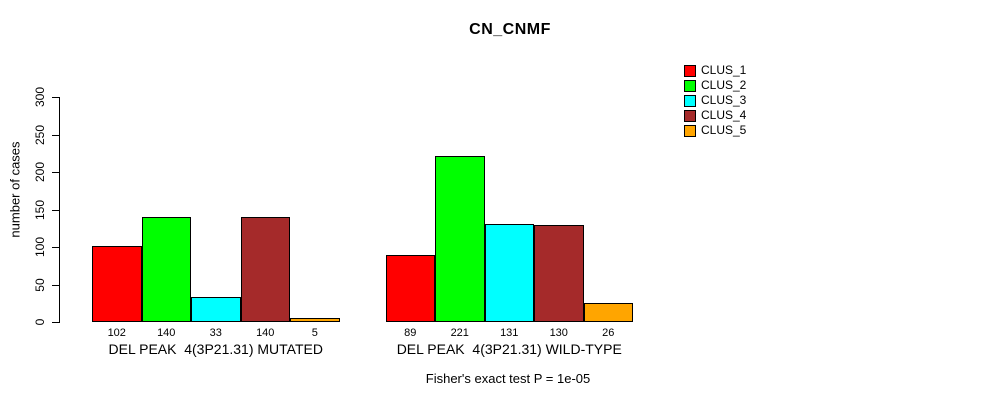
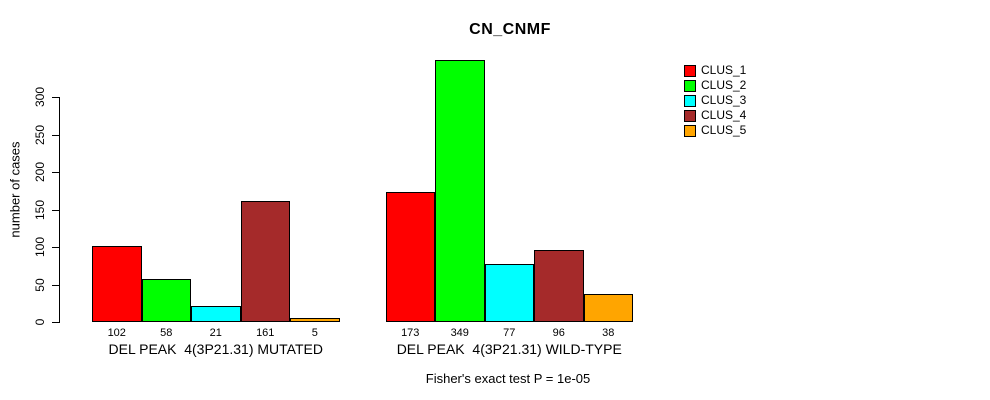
CLUS_2/DEL PEAK 4(3P21.31) MUTATED: 140 -> 58
CLUS_3/DEL PEAK 4(3P21.31) MUTATED: 33 -> 21
CLUS_4/DEL PEAK 4(3P21.31) MUTATED: 140 -> 161
CLUS_1/DEL PEAK 4(3P21.31) WILD-TYPE: 89 -> 173
CLUS_2/DEL PEAK 4(3P21.31) WILD-TYPE: 221 -> 349
CLUS_3/DEL PEAK 4(3P21.31) WILD-TYPE: 131 -> 77
CLUS_4/DEL PEAK 4(3P21.31) WILD-TYPE: 130 -> 96
CLUS_5/DEL PEAK 4(3P21.31) WILD-TYPE: 26 -> 38
